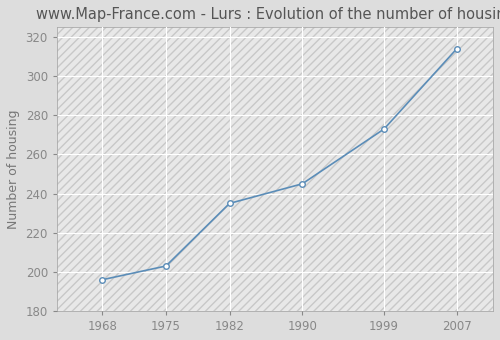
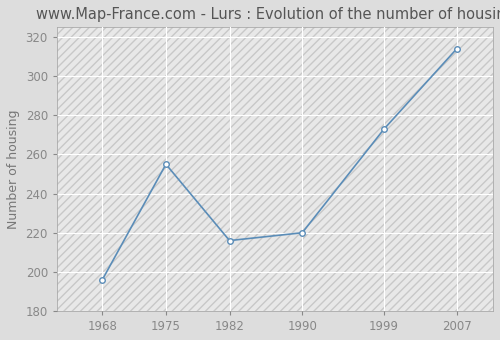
1975: 203 -> 255
1982: 235 -> 216
1990: 245 -> 220
